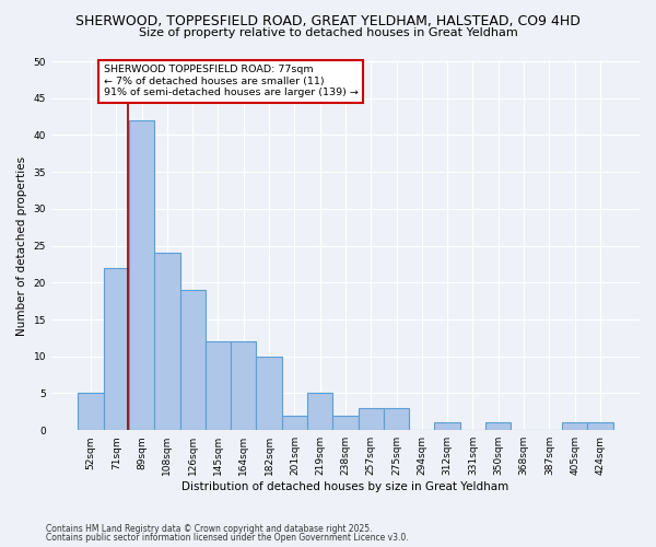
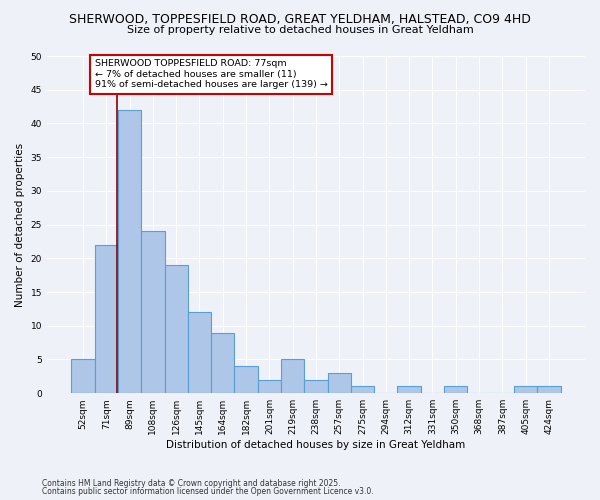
164sqm: 12 -> 9
182sqm: 10 -> 4
275sqm: 3 -> 1
